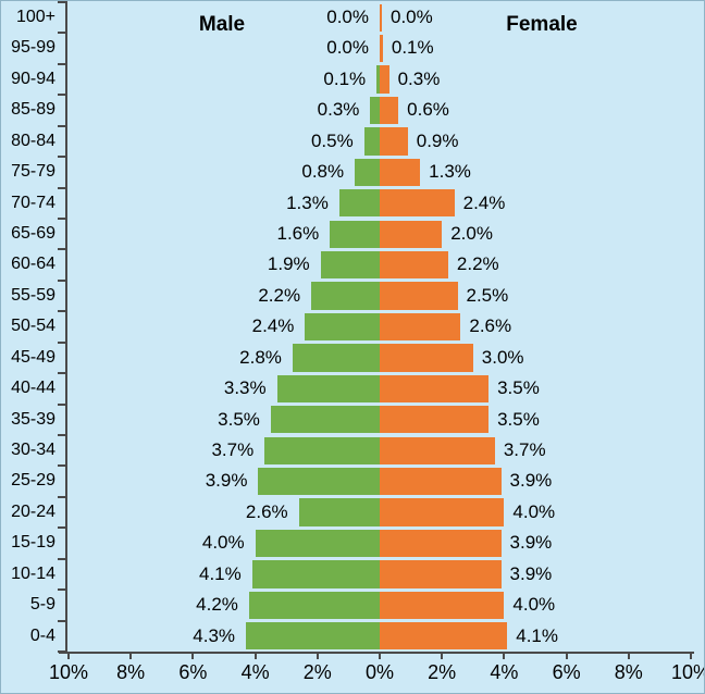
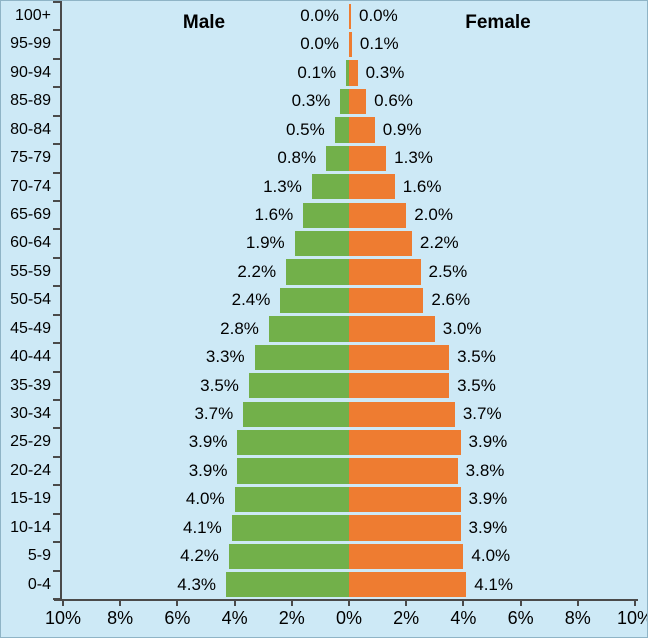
Female/70-74: 2.4% -> 1.6%
Male/20-24: 2.6% -> 3.9%
Female/20-24: 4.0% -> 3.8%
